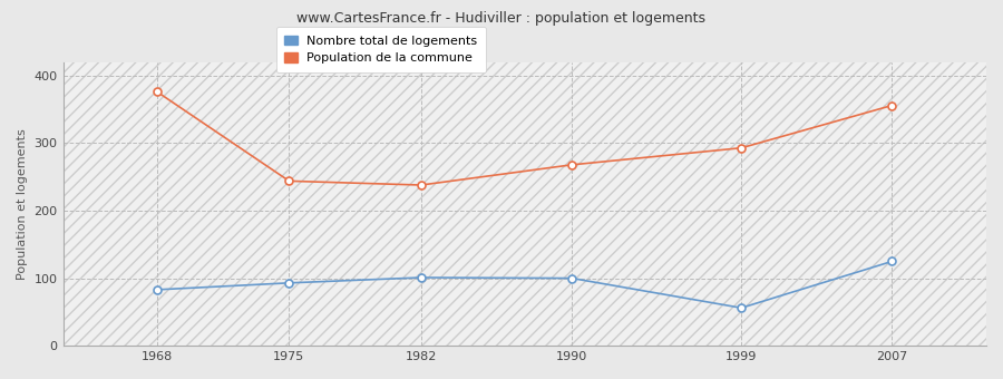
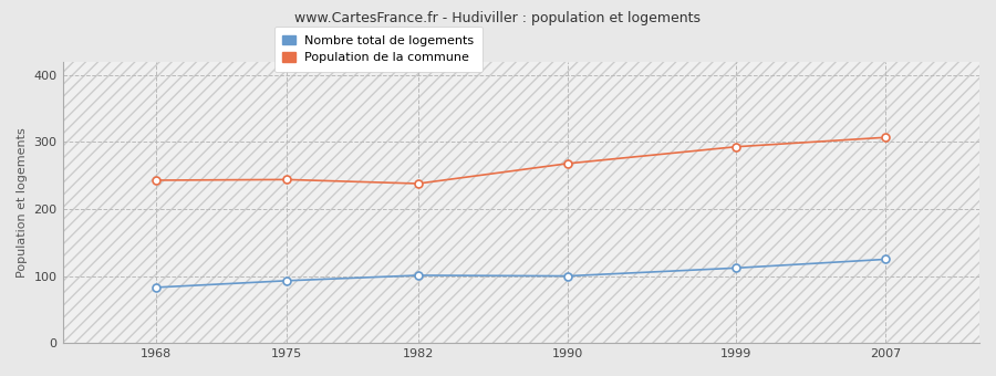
Population de la commune/1968: 376 -> 243
Nombre total de logements/1999: 56 -> 112
Population de la commune/2007: 356 -> 307
